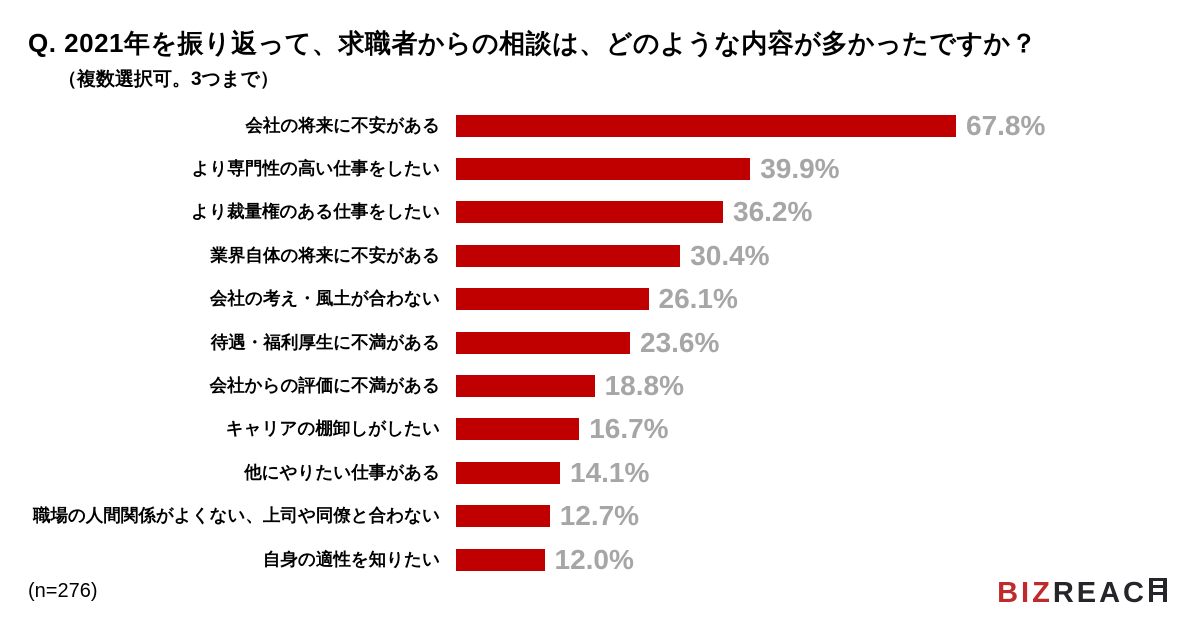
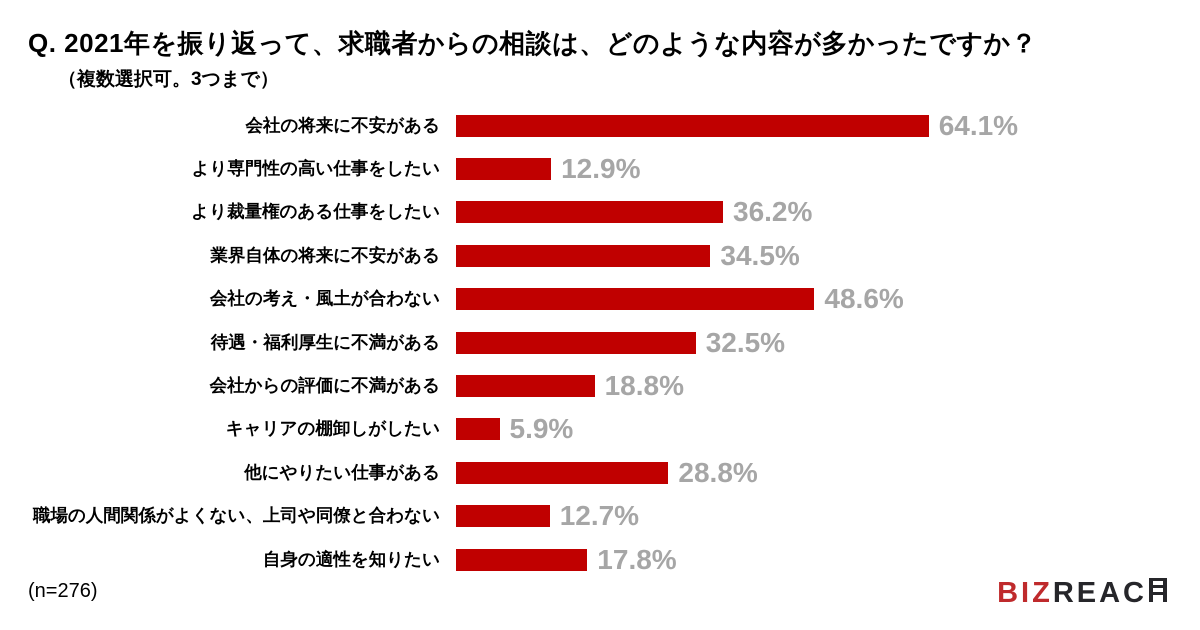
会社の将来に不安がある: 67.8% -> 64.1%
より専門性の高い仕事をしたい: 39.9% -> 12.9%
業界自体の将来に不安がある: 30.4% -> 34.5%
会社の考え・風土が合わない: 26.1% -> 48.6%
待遇・福利厚生に不満がある: 23.6% -> 32.5%
キャリアの棚卸しがしたい: 16.7% -> 5.9%
他にやりたい仕事がある: 14.1% -> 28.8%
自身の適性を知りたい: 12.0% -> 17.8%
